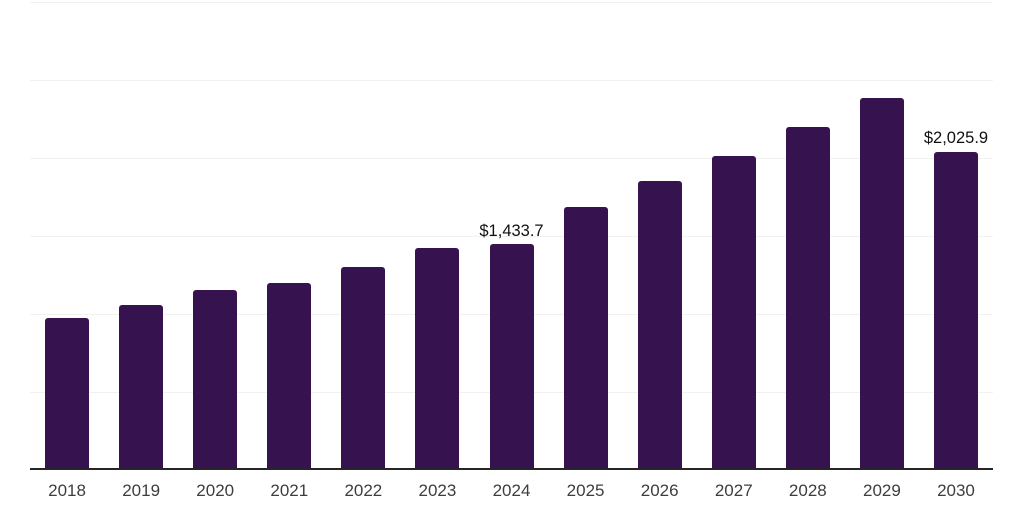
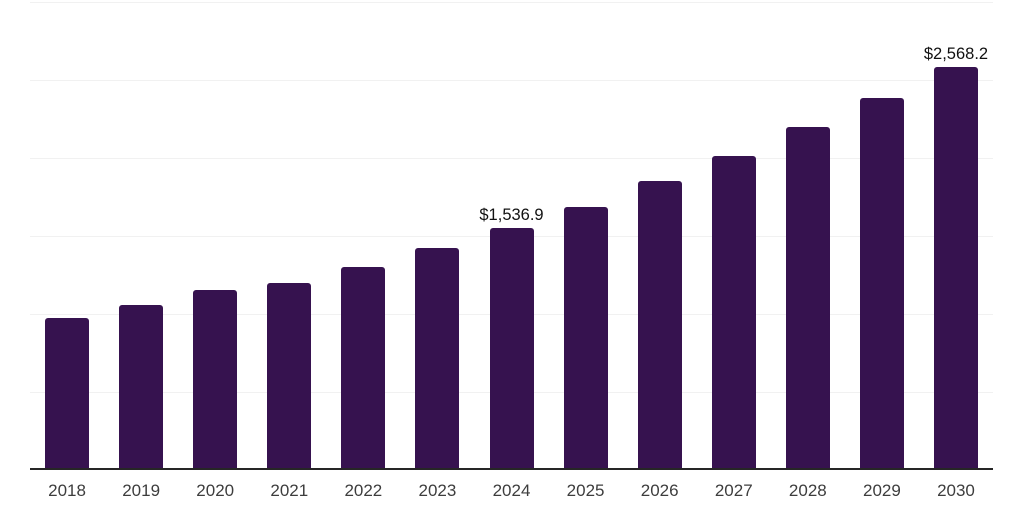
2024: $1,433.7 -> $1,536.9
2030: $2,025.9 -> $2,568.2
